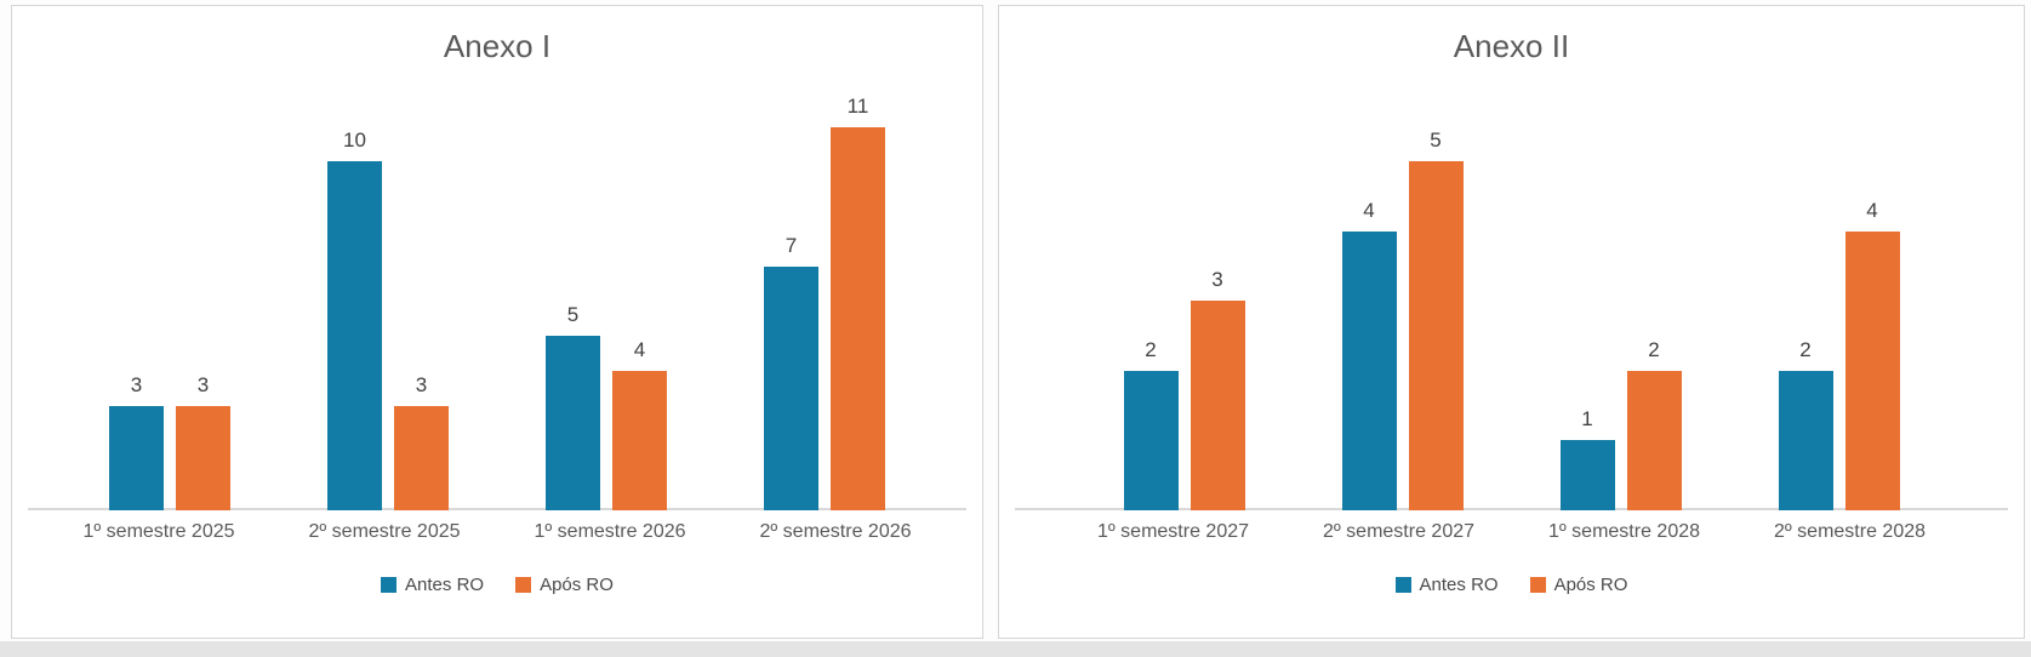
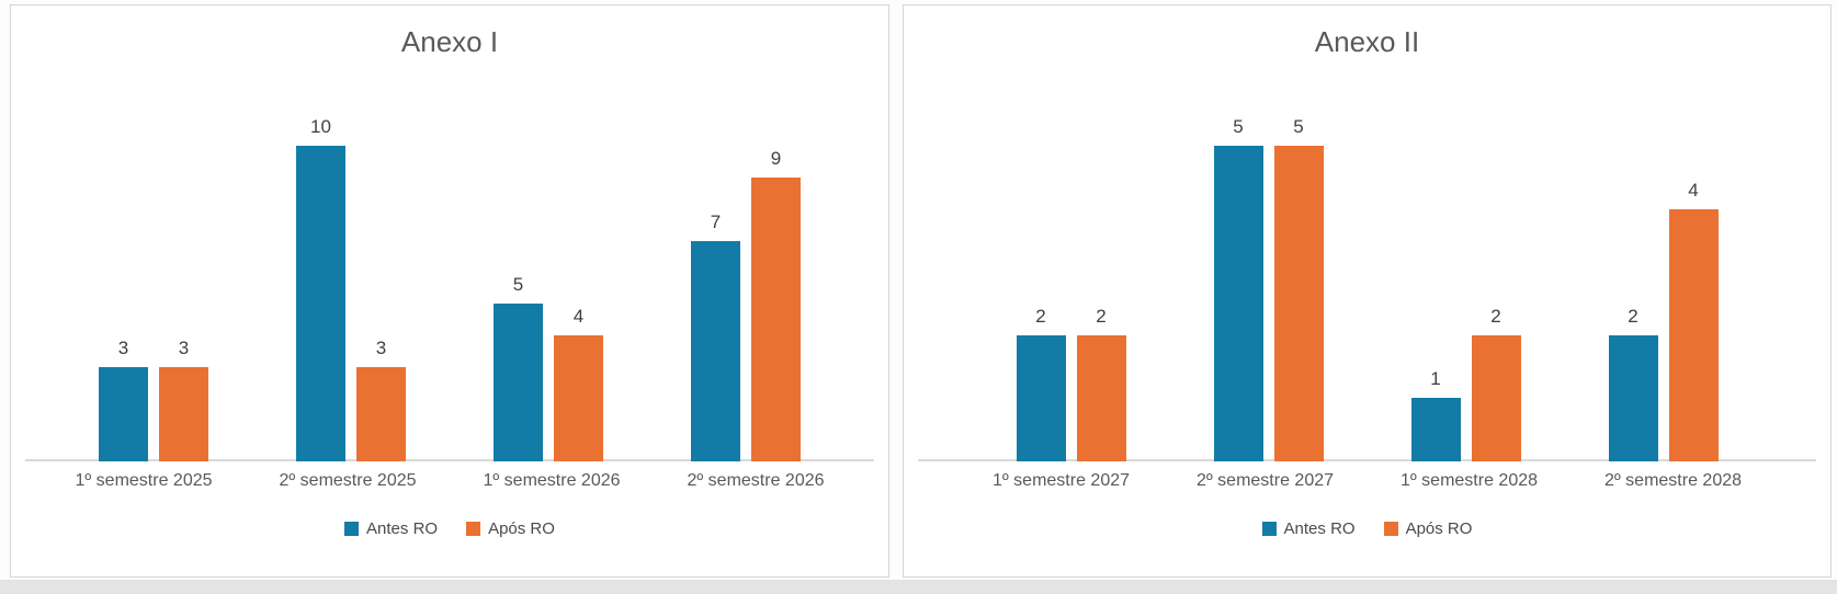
Anexo I/Após RO/2º semestre 2026: 11 -> 9
Anexo II/Após RO/1º semestre 2027: 3 -> 2
Anexo II/Antes RO/2º semestre 2027: 4 -> 5
